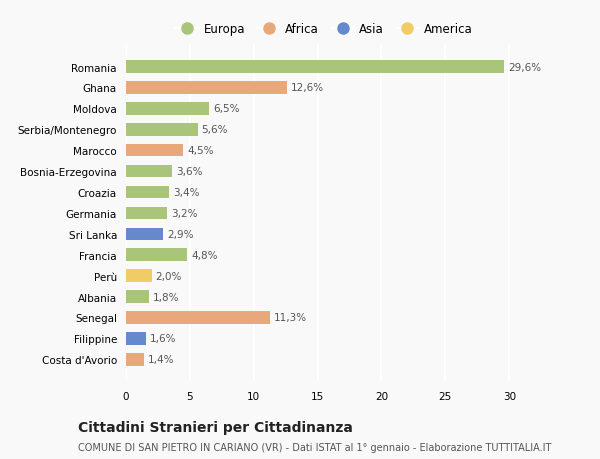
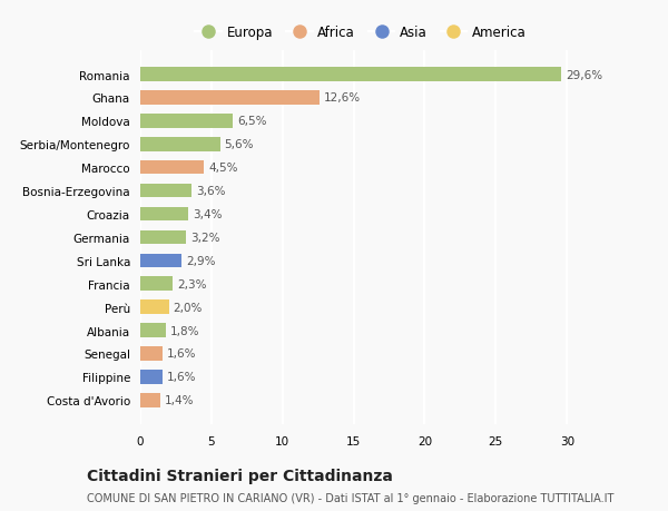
Francia: 4,8% -> 2,3%
Senegal: 11,3% -> 1,6%
